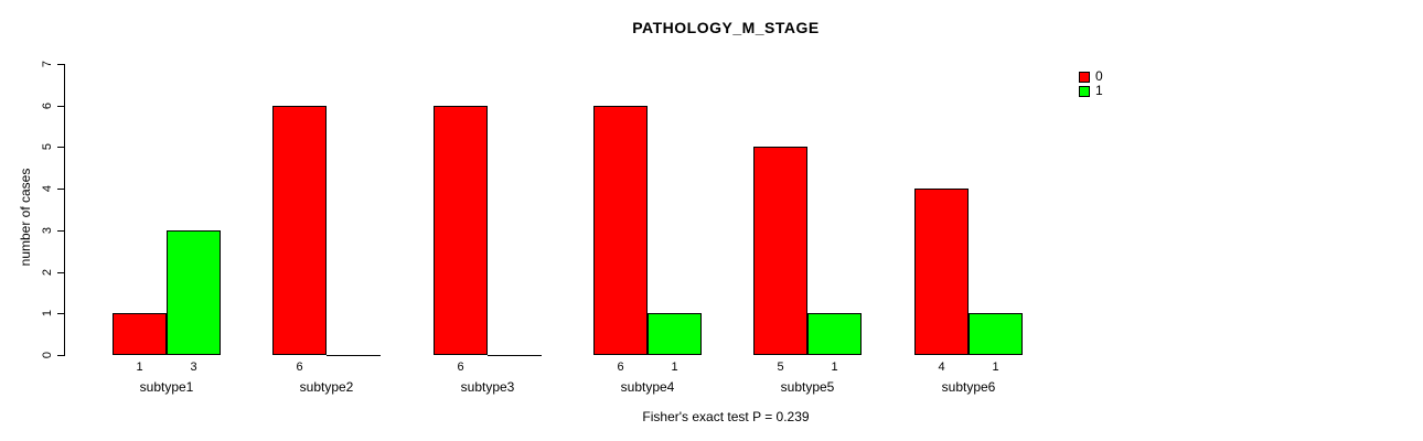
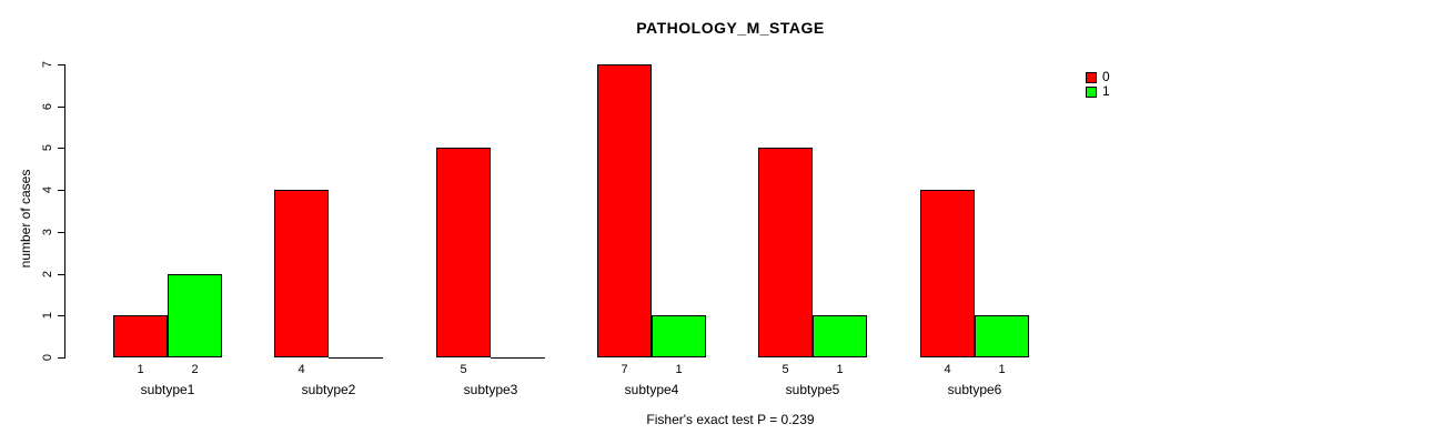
1/subtype1: 3 -> 2
0/subtype2: 6 -> 4
0/subtype3: 6 -> 5
0/subtype4: 6 -> 7
